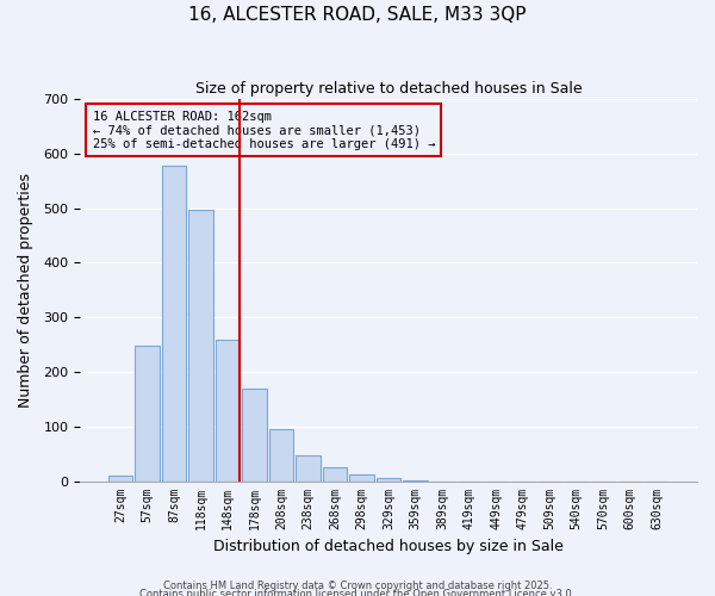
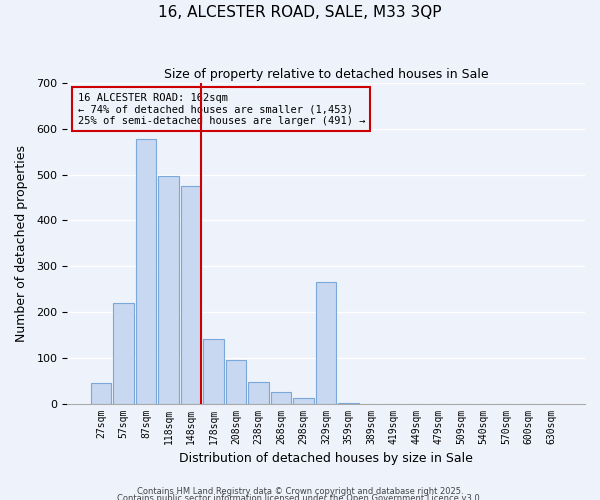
27sqm: 10 -> 45
57sqm: 247 -> 220
148sqm: 260 -> 475
178sqm: 170 -> 140
329sqm: 5 -> 265
